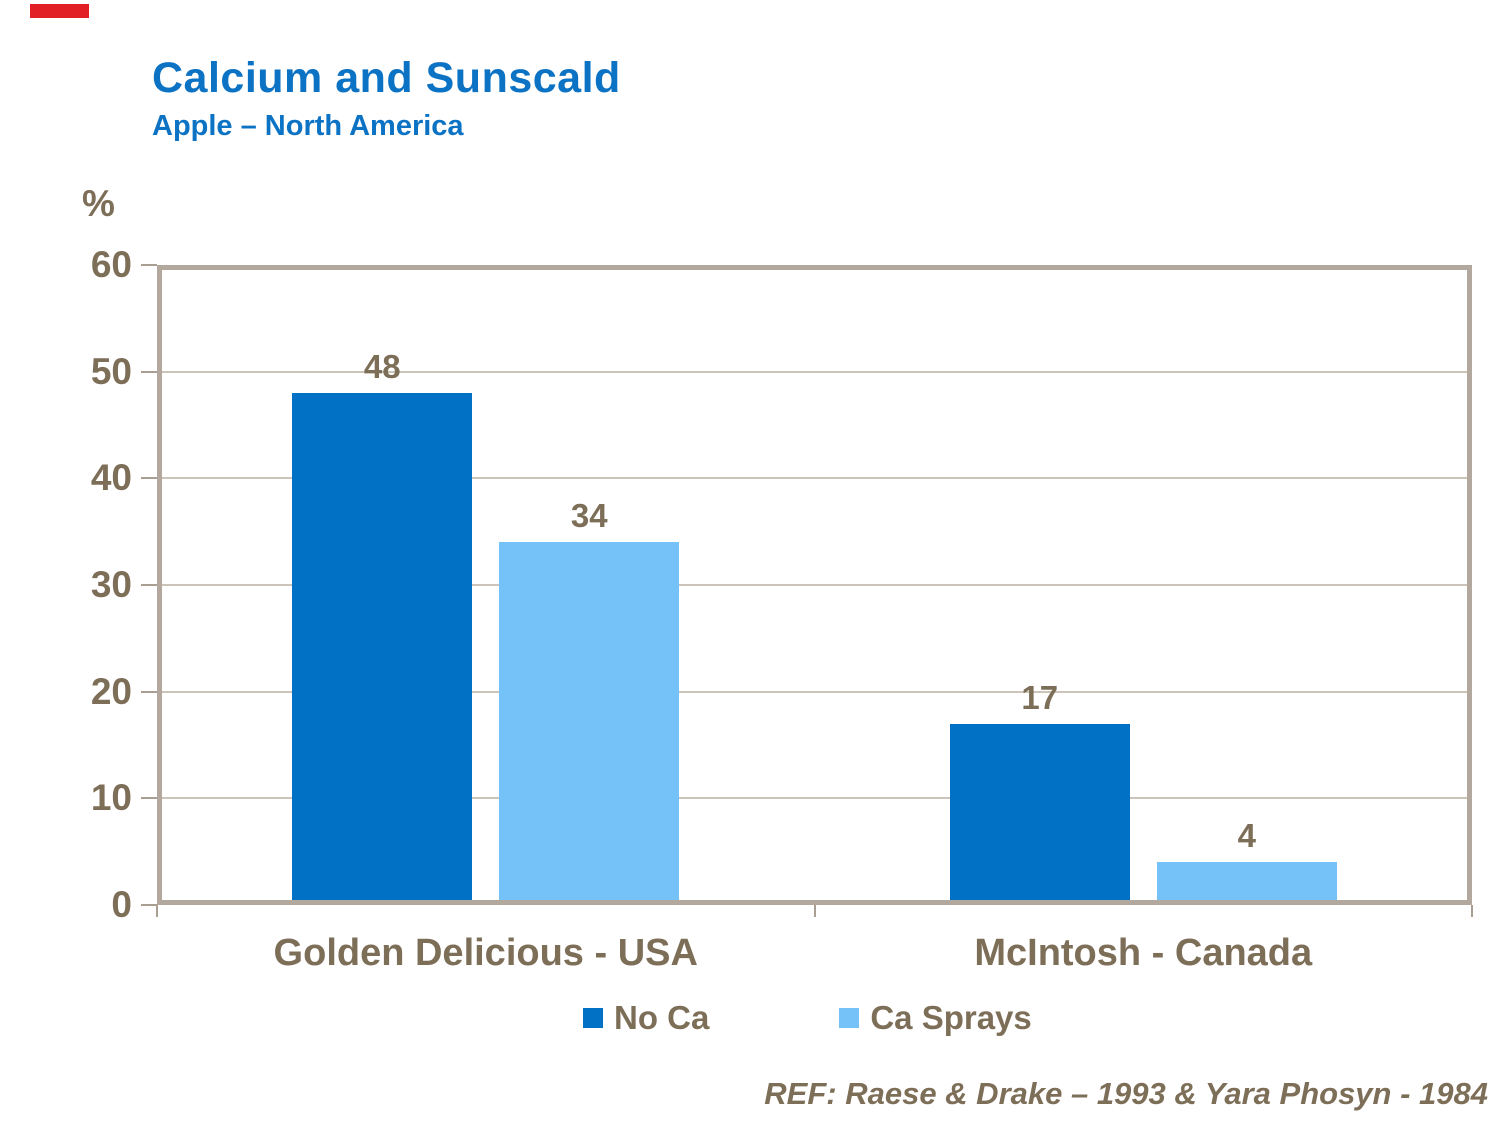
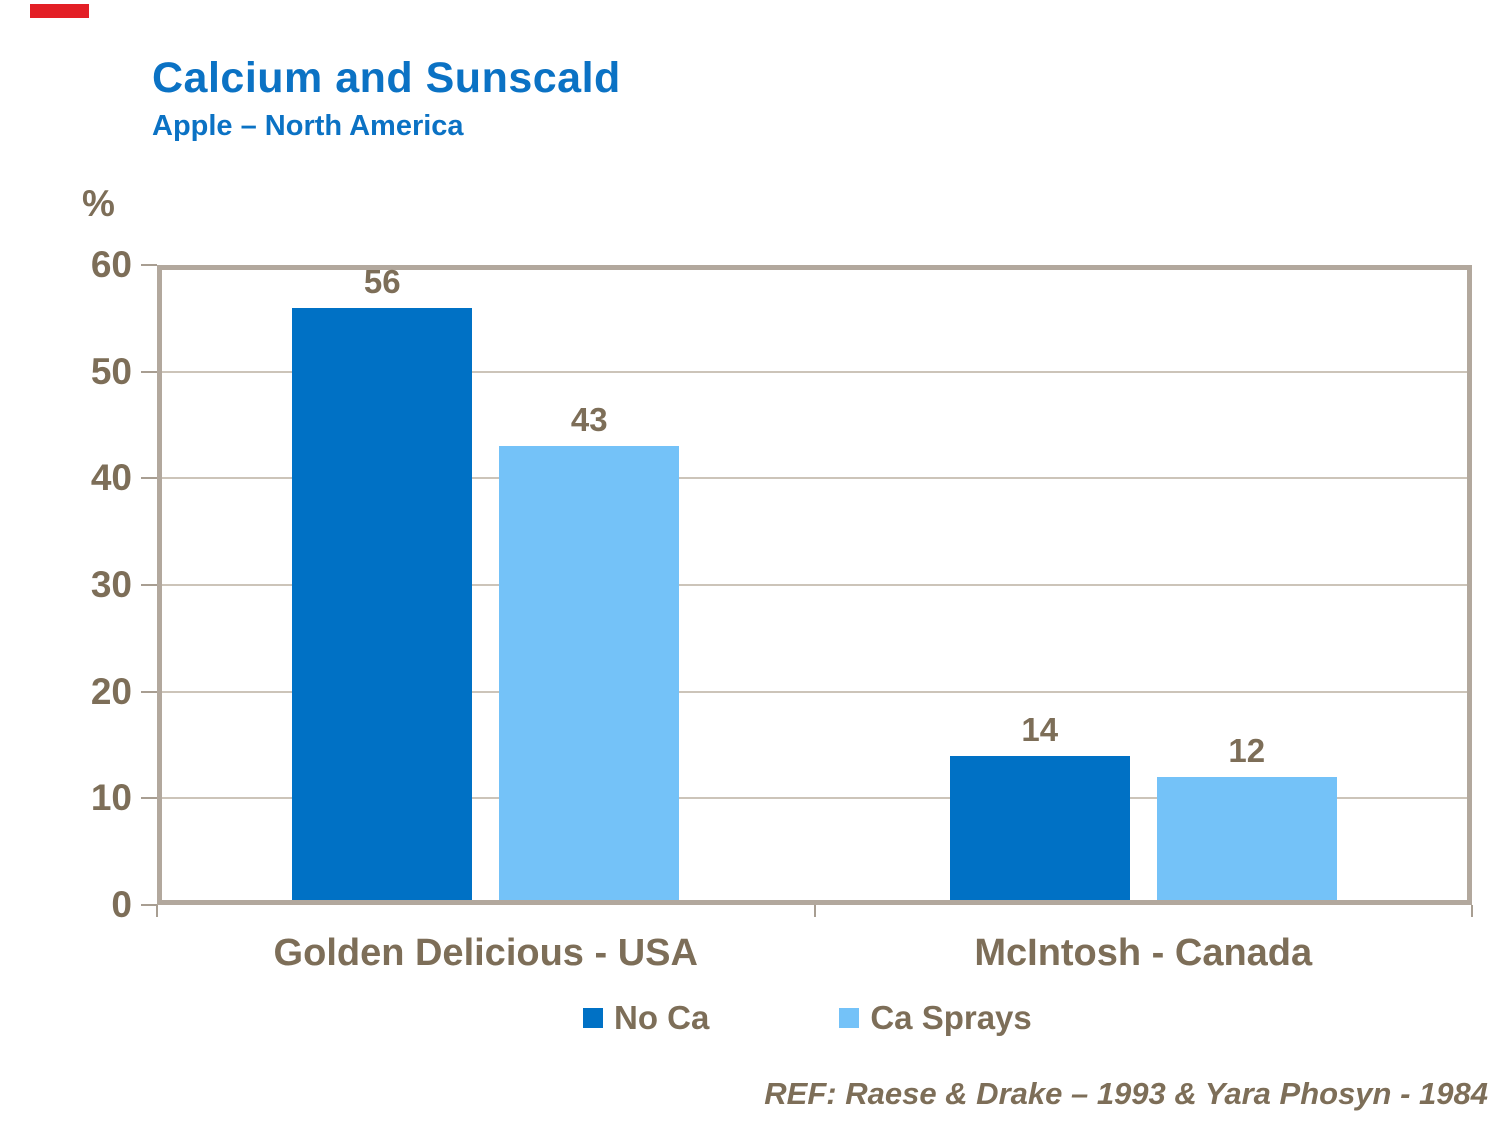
No Ca/Golden Delicious - USA: 48 -> 56
Ca Sprays/Golden Delicious - USA: 34 -> 43
No Ca/McIntosh - Canada: 17 -> 14
Ca Sprays/McIntosh - Canada: 4 -> 12
